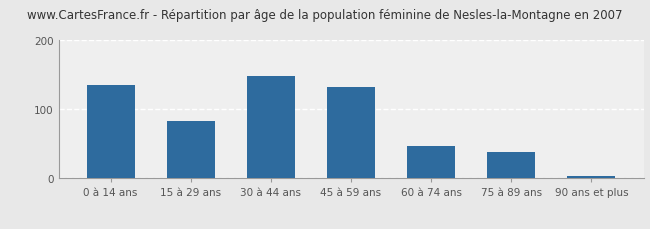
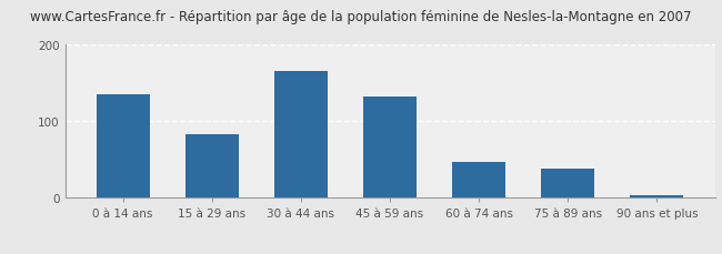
30 à 44 ans: 148 -> 166
